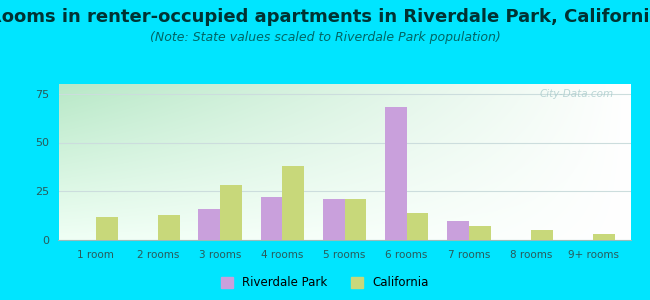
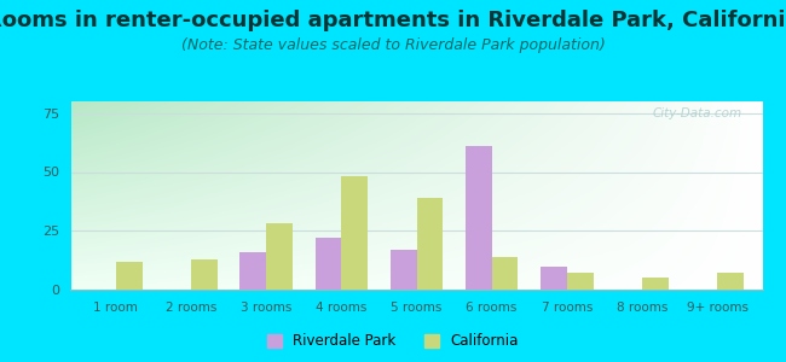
California/4 rooms: 38 -> 48
Riverdale Park/5 rooms: 21 -> 17
California/5 rooms: 21 -> 39
Riverdale Park/6 rooms: 68 -> 61
California/9+ rooms: 3 -> 7
